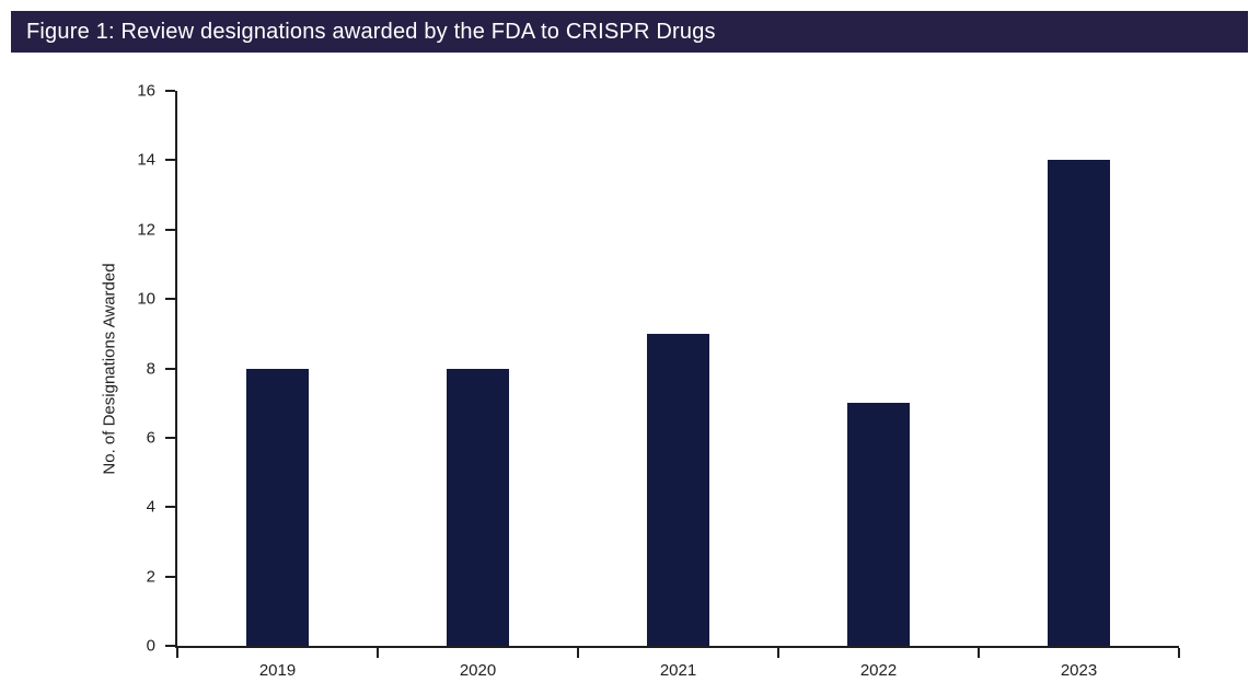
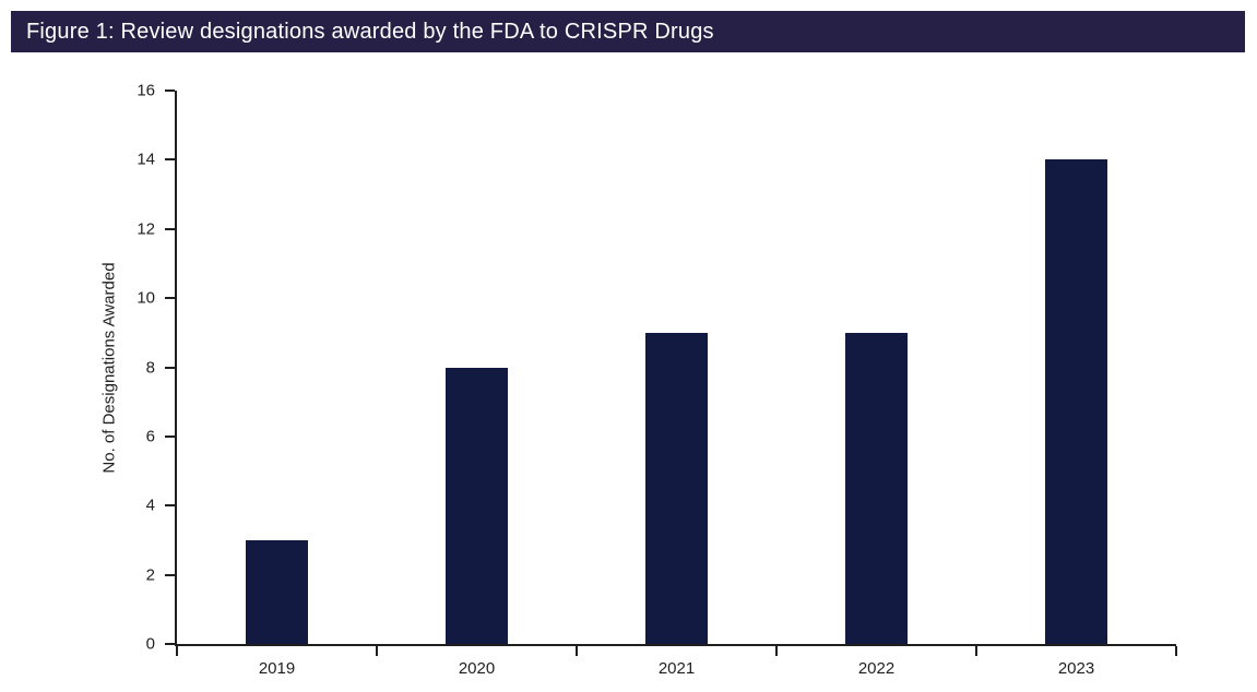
2019: 8 -> 3
2022: 7 -> 9
